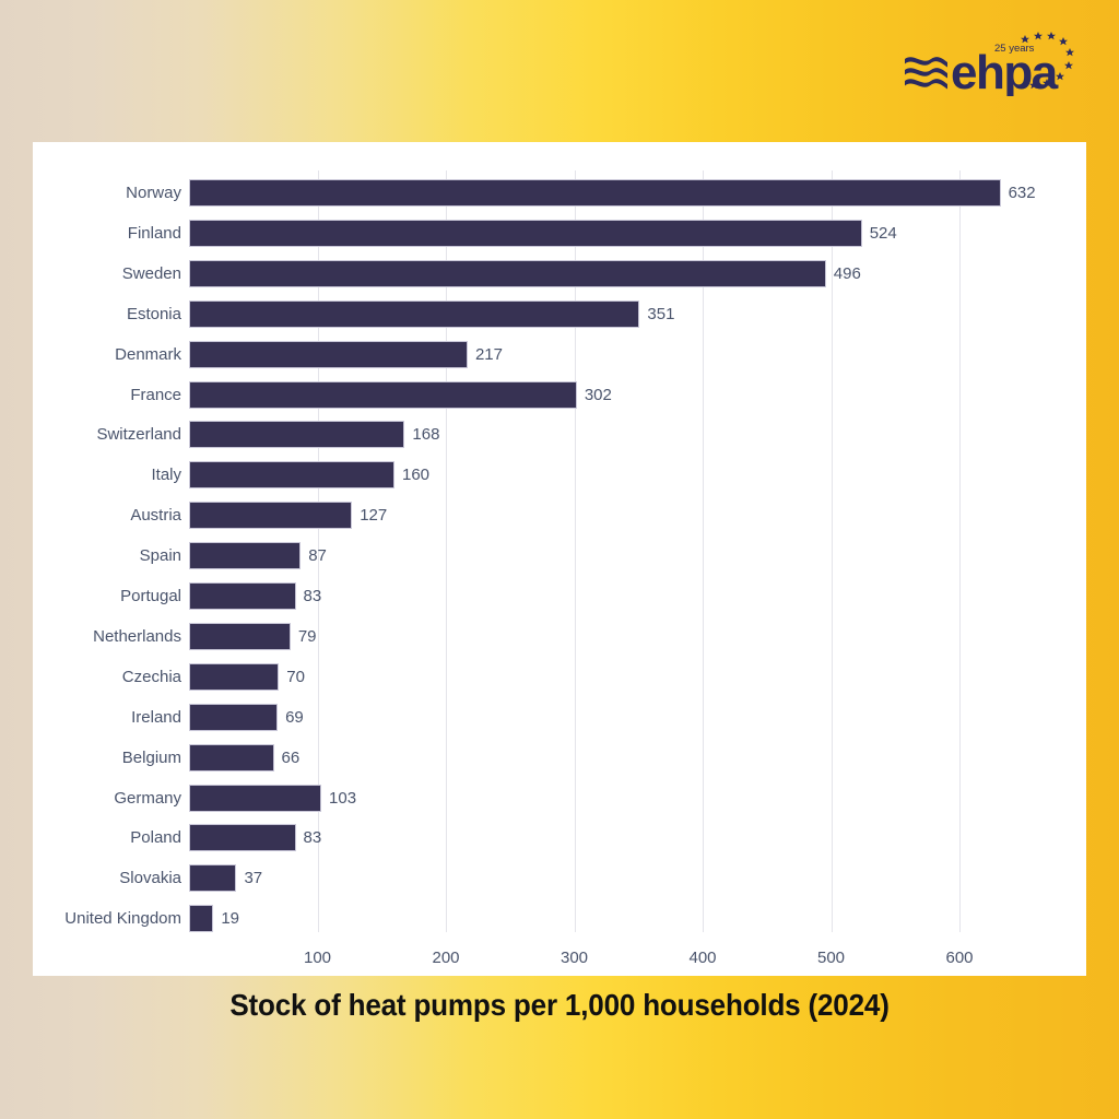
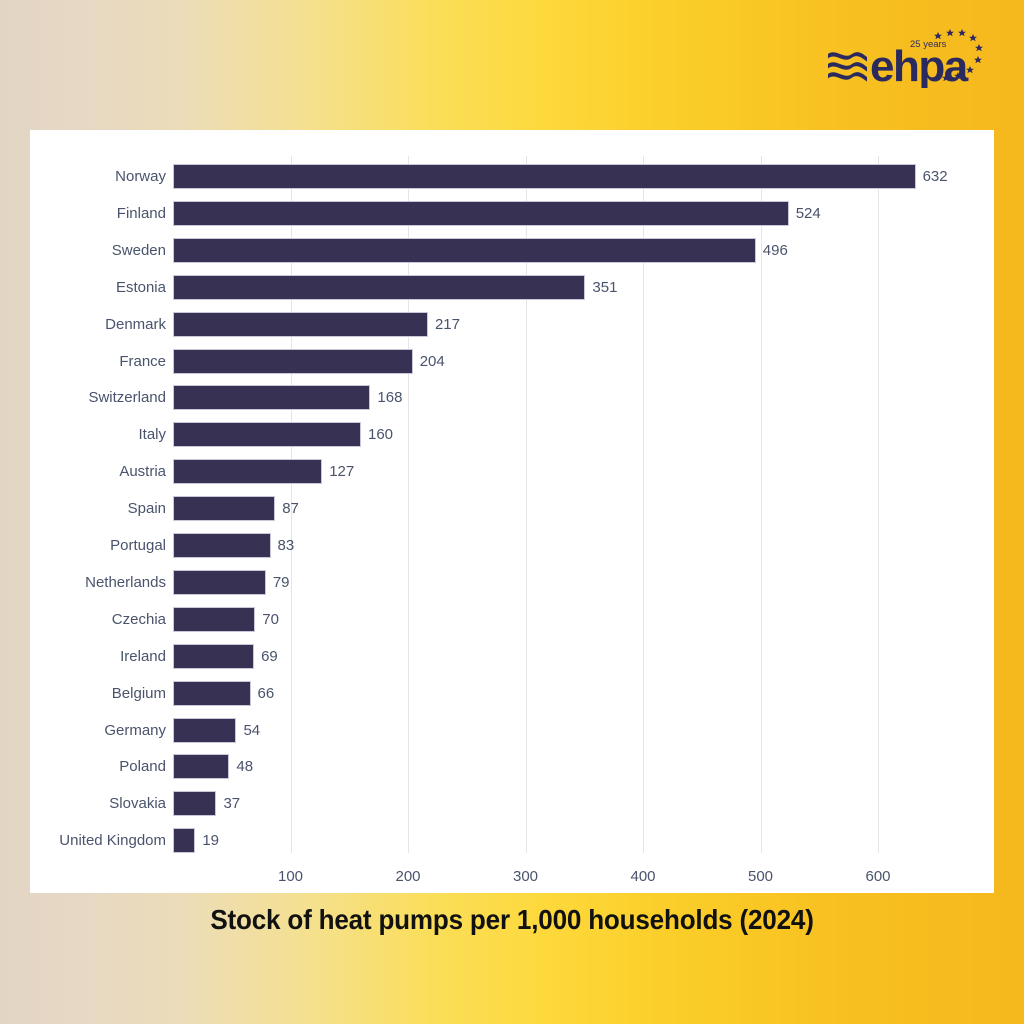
France: 302 -> 204
Germany: 103 -> 54
Poland: 83 -> 48
